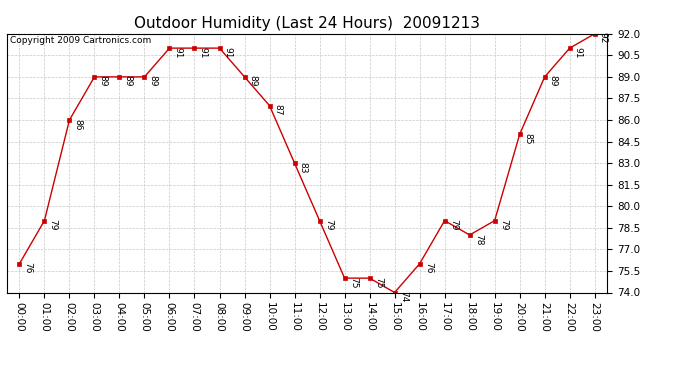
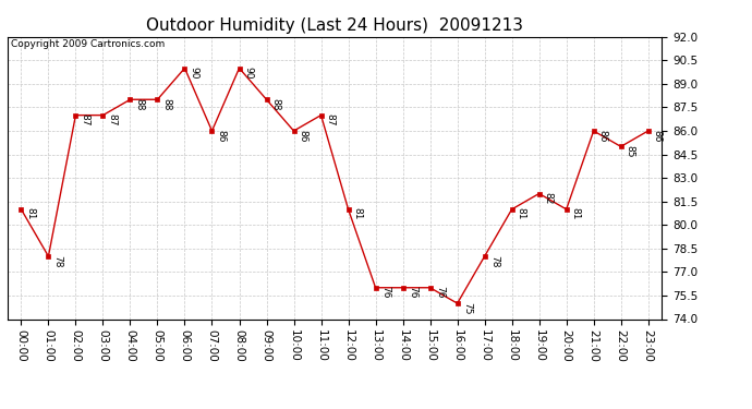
00:00: 76 -> 81
01:00: 79 -> 78
02:00: 86 -> 87
03:00: 89 -> 87
04:00: 89 -> 88
05:00: 89 -> 88
06:00: 91 -> 90
07:00: 91 -> 86
08:00: 91 -> 90
09:00: 89 -> 88
10:00: 87 -> 86
11:00: 83 -> 87
12:00: 79 -> 81
13:00: 75 -> 76
14:00: 75 -> 76
15:00: 74 -> 76
16:00: 76 -> 75
17:00: 79 -> 78
18:00: 78 -> 81
19:00: 79 -> 82
20:00: 85 -> 81
21:00: 89 -> 86
22:00: 91 -> 85
23:00: 92 -> 86
